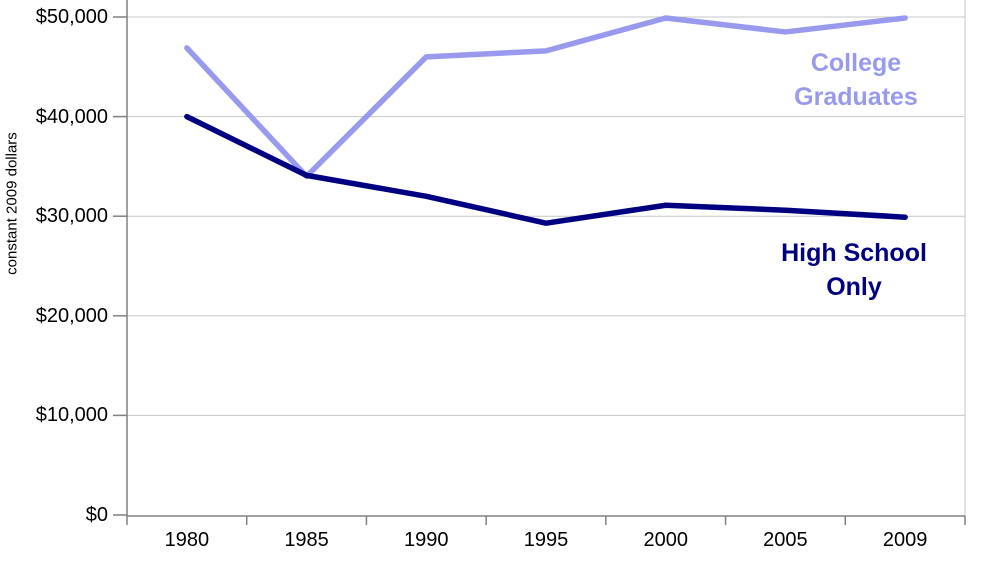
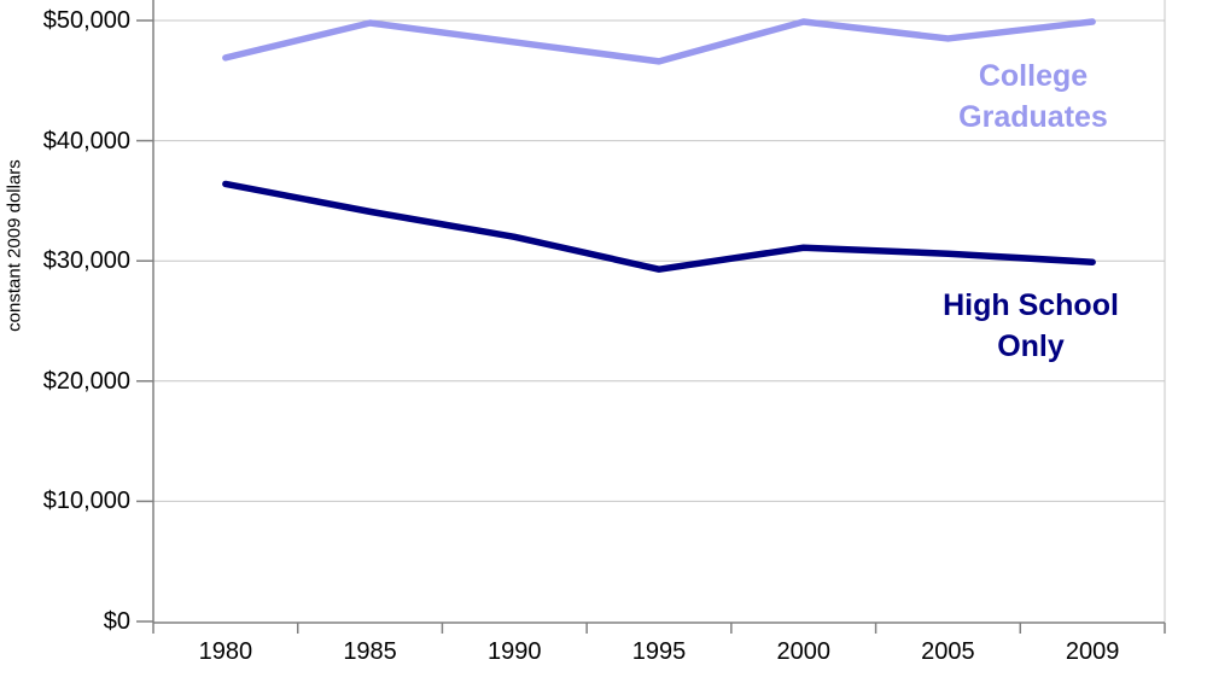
High School Only/1980: $40000 -> $36000
College Graduates/1985: $34000 -> $50000
College Graduates/1990: $46000 -> $48000
